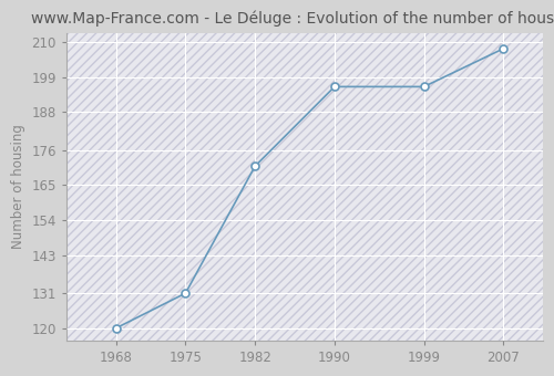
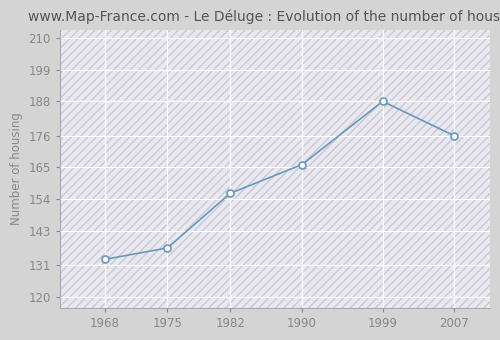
1968: 120 -> 133
1975: 131 -> 137
1982: 171 -> 156
1990: 196 -> 166
1999: 196 -> 188
2007: 208 -> 176
